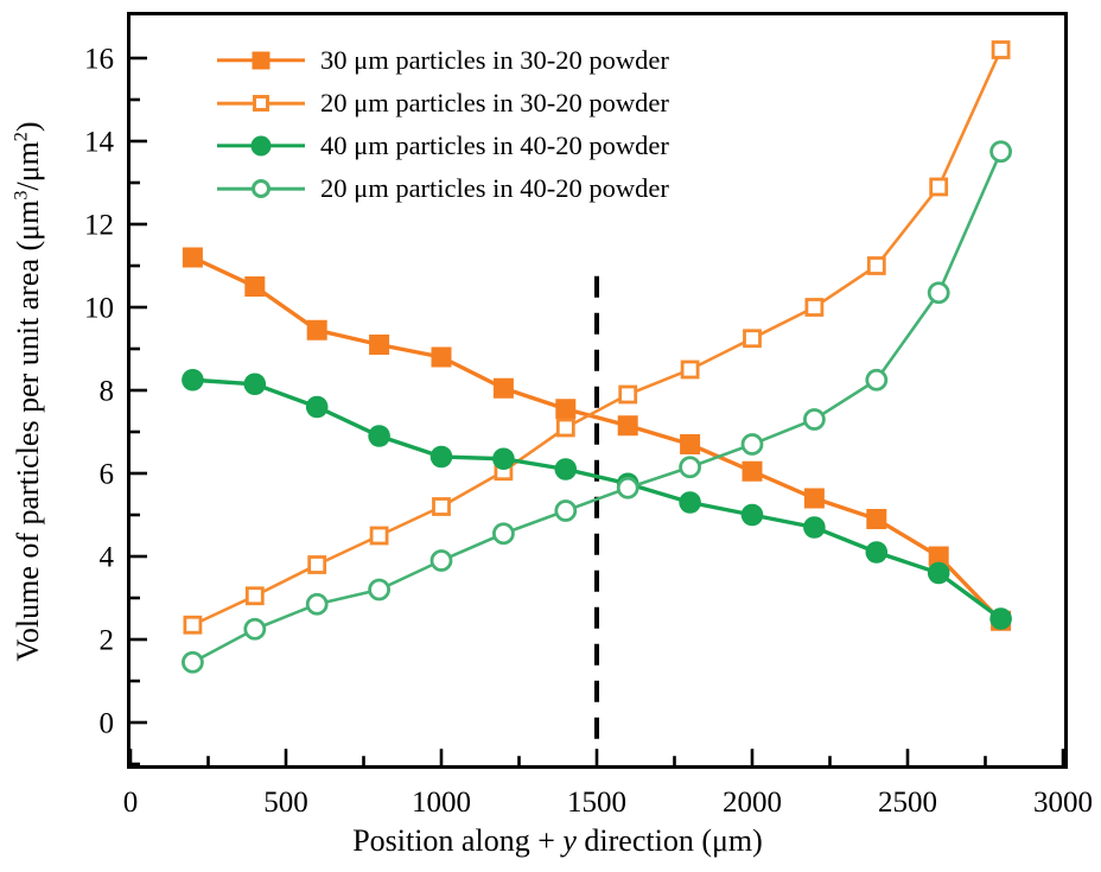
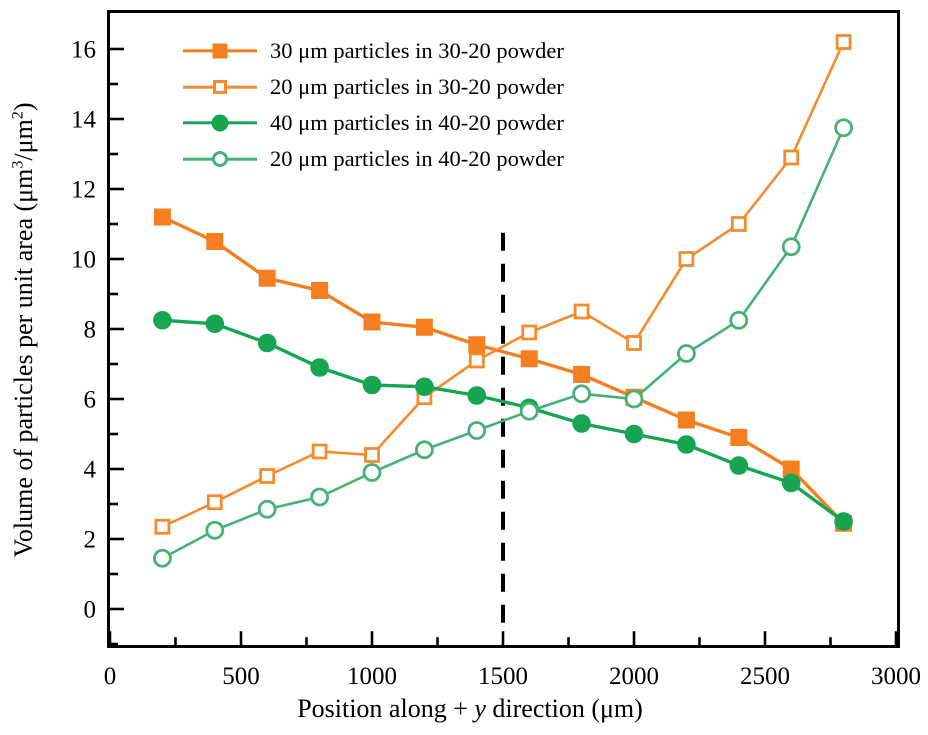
30 μm particles in 30-20 powder/1000: 8.8 -> 8.2
20 μm particles in 30-20 powder/1000: 5.2 -> 4.4
20 μm particles in 30-20 powder/2000: 9.2 -> 7.6
20 μm particles in 40-20 powder/2000: 6.7 -> 6.0
